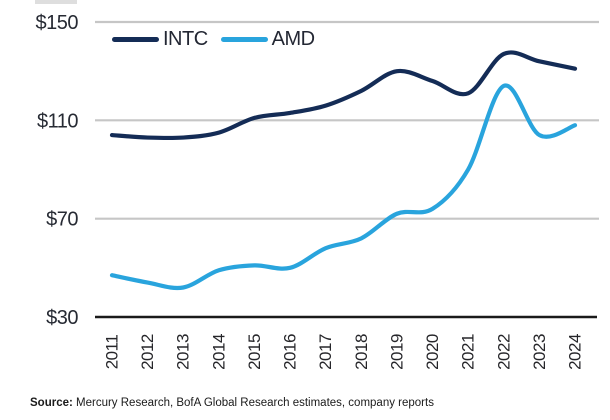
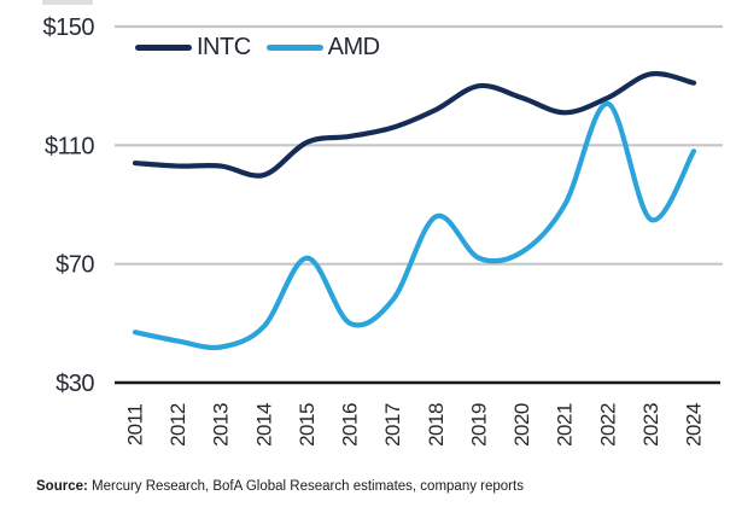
INTC/2014: $105 -> $100
AMD/2015: $51 -> $72
AMD/2018: $62 -> $86
INTC/2022: $137 -> $126
AMD/2023: $104 -> $85
